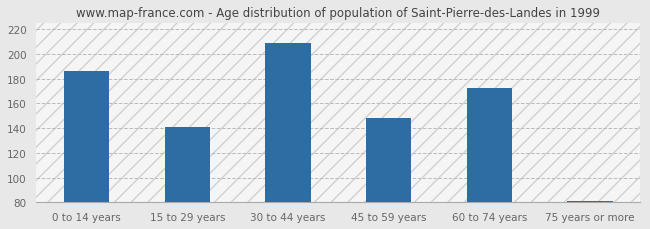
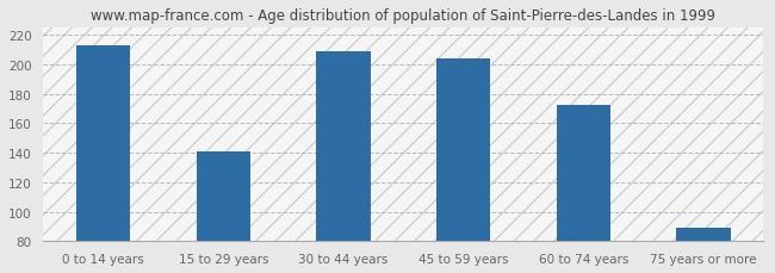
0 to 14 years: 186 -> 213
45 to 59 years: 148 -> 204
75 years or more: 81 -> 89
